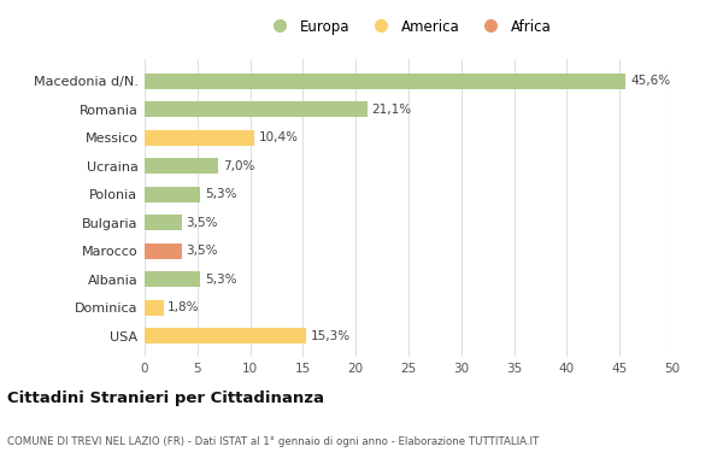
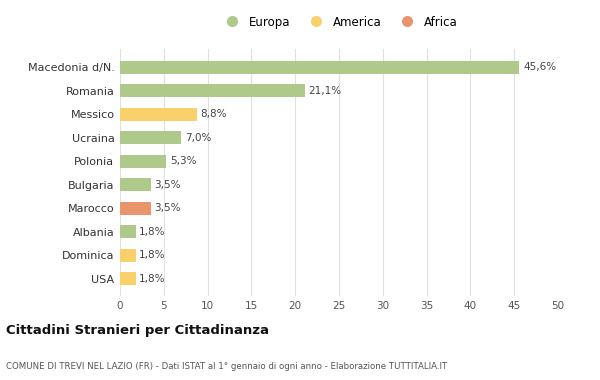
Messico: 10,4% -> 8,8%
Albania: 5,3% -> 1,8%
USA: 15,3% -> 1,8%
